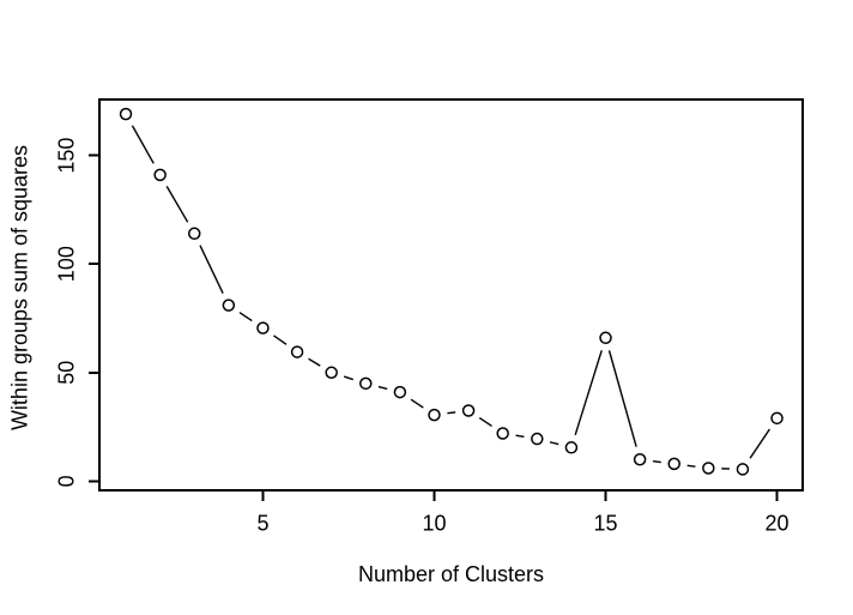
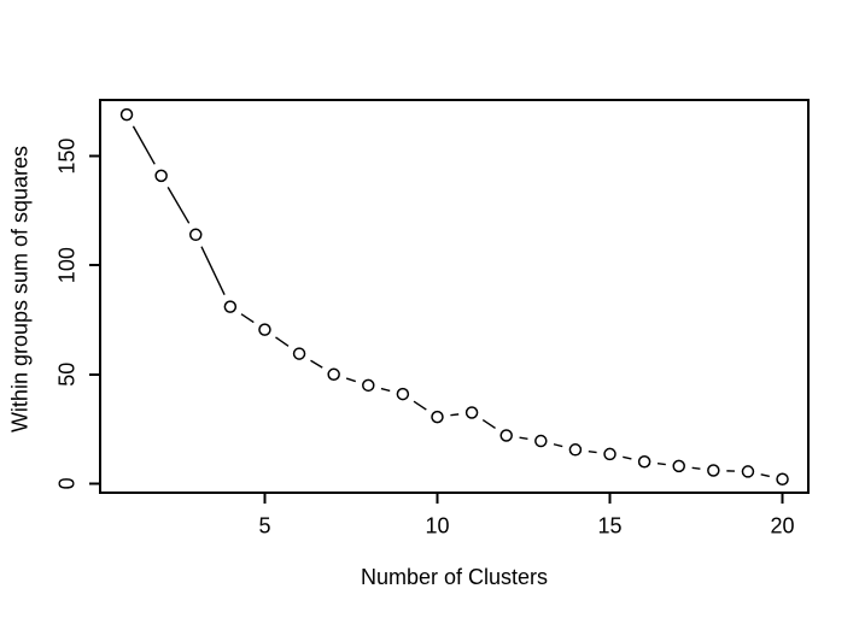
15: 66 -> 14
20: 29 -> 2
